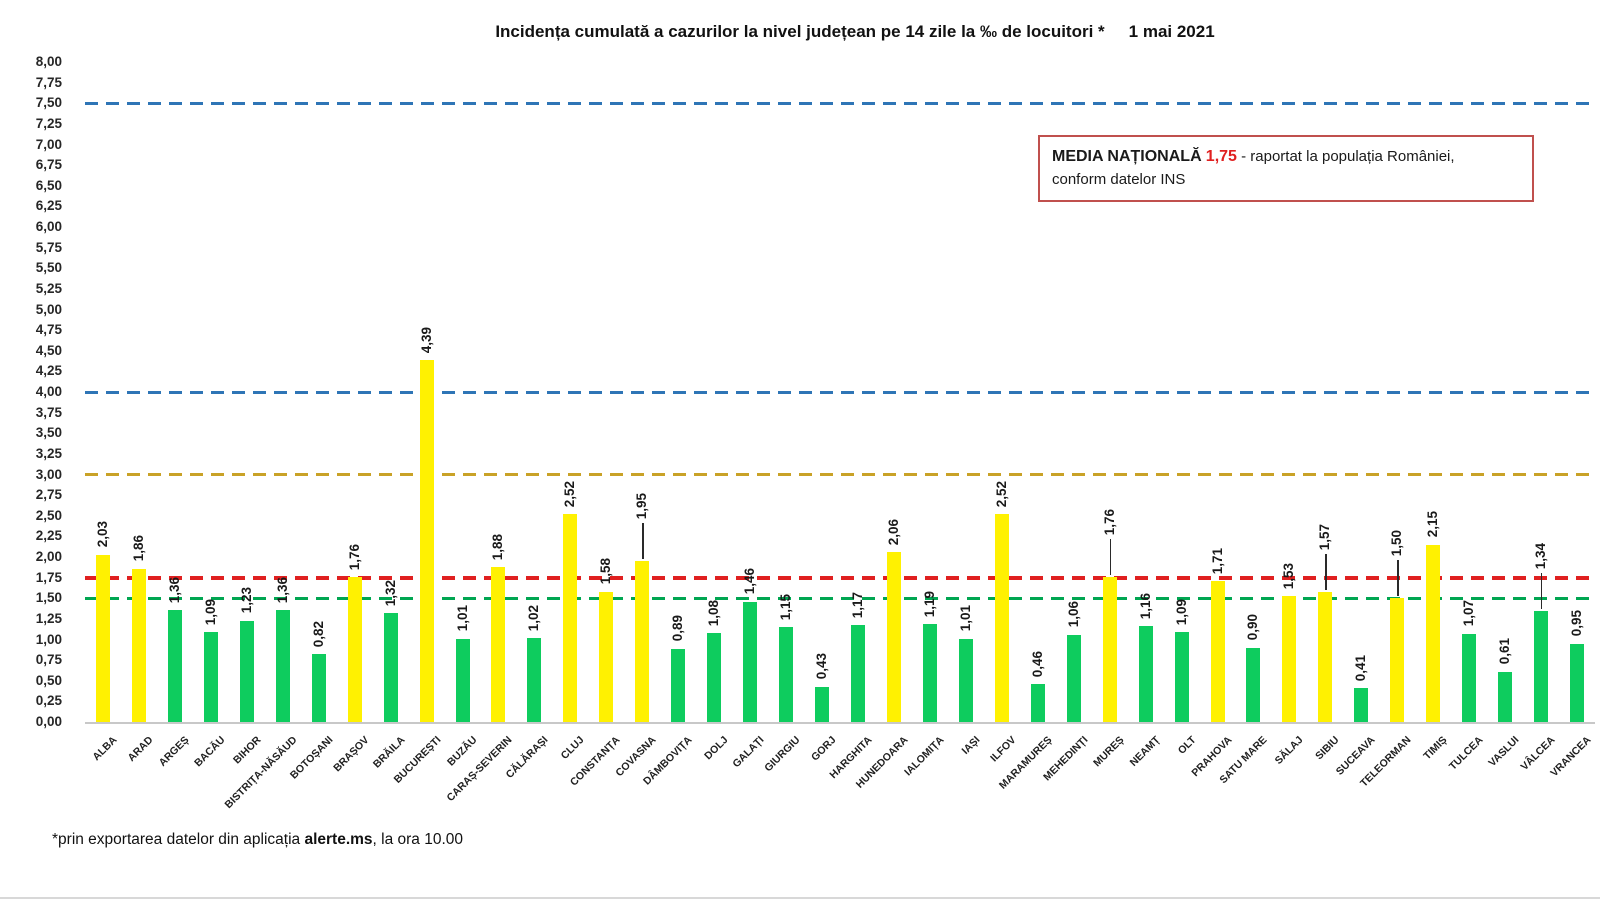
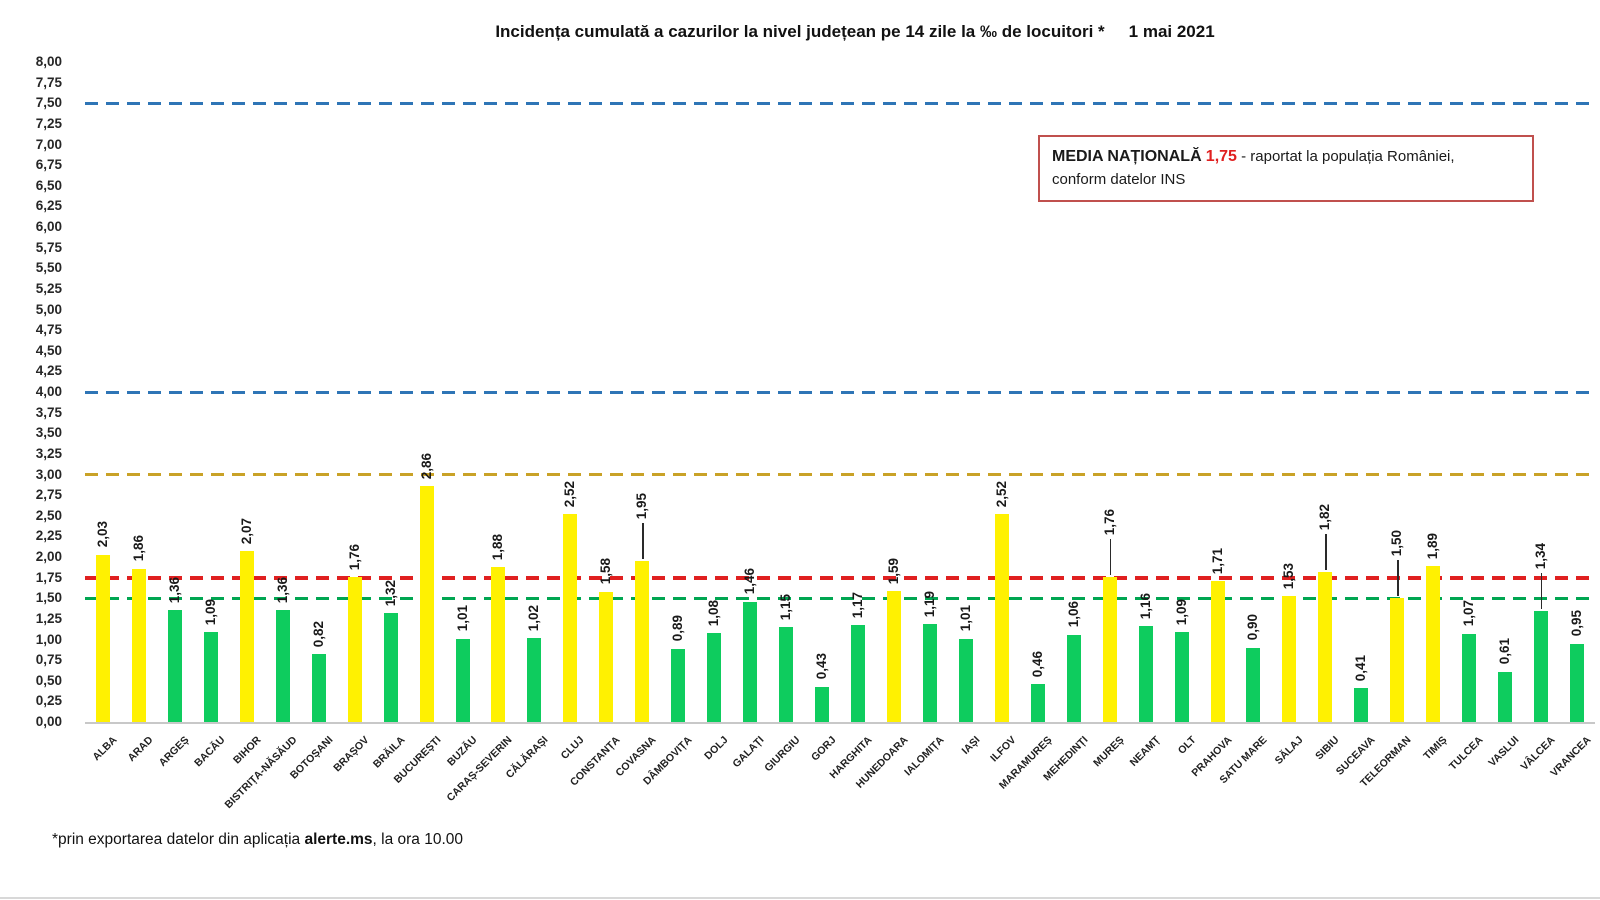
BIHOR: 1,23 -> 2,07
BUCUREȘTI: 4,39 -> 2,86
HUNEDOARA: 2,06 -> 1,59
SIBIU: 1,57 -> 1,82
TIMIȘ: 2,15 -> 1,89
